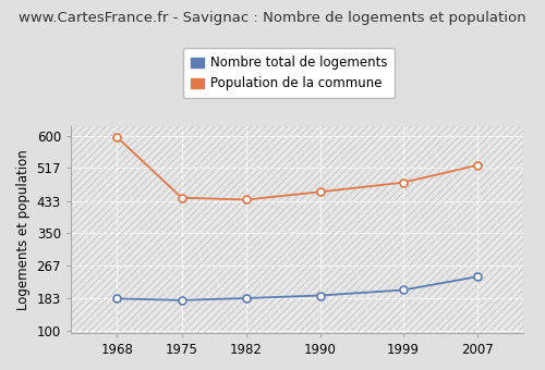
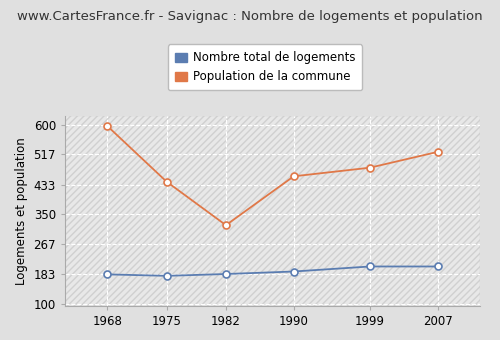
Population de la commune/1982: 436 -> 320
Nombre total de logements/2007: 239 -> 205
